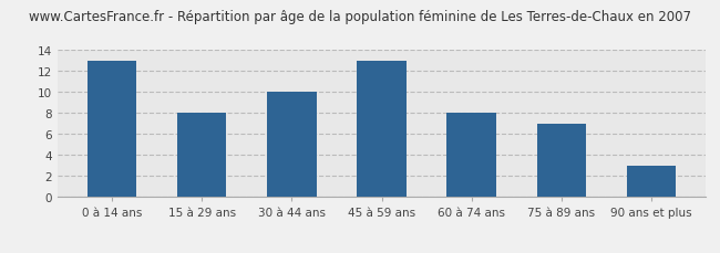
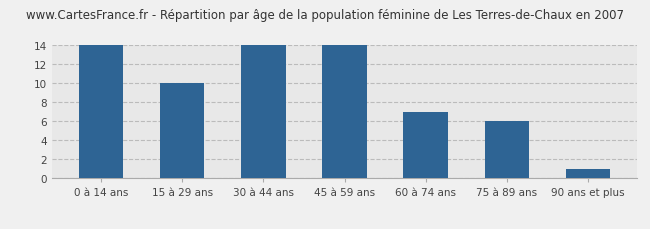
0 à 14 ans: 13 -> 14
15 à 29 ans: 8 -> 10
30 à 44 ans: 10 -> 14
45 à 59 ans: 13 -> 14
60 à 74 ans: 8 -> 7
75 à 89 ans: 7 -> 6
90 ans et plus: 3 -> 1
